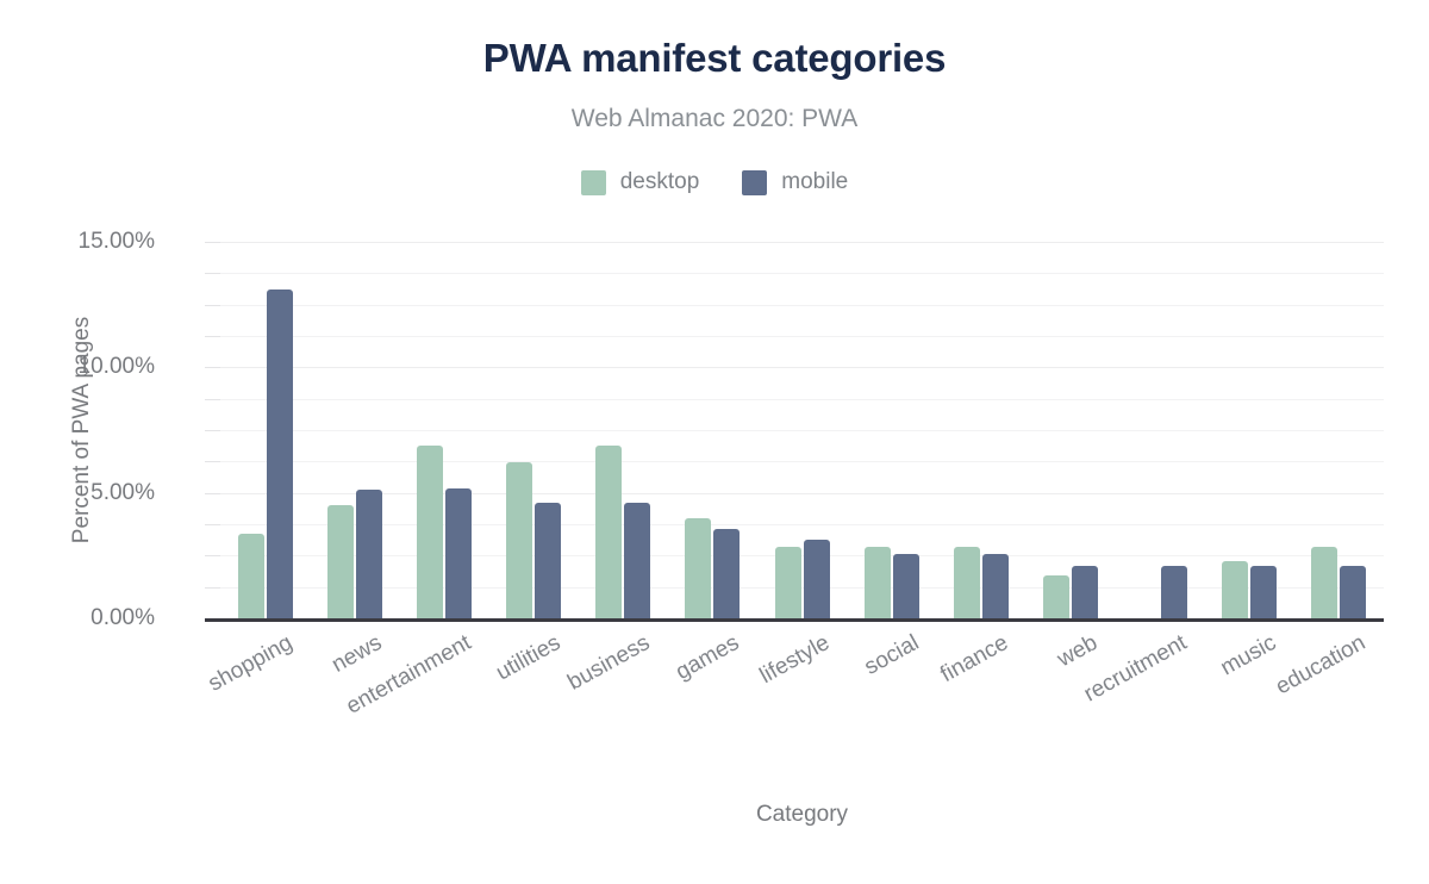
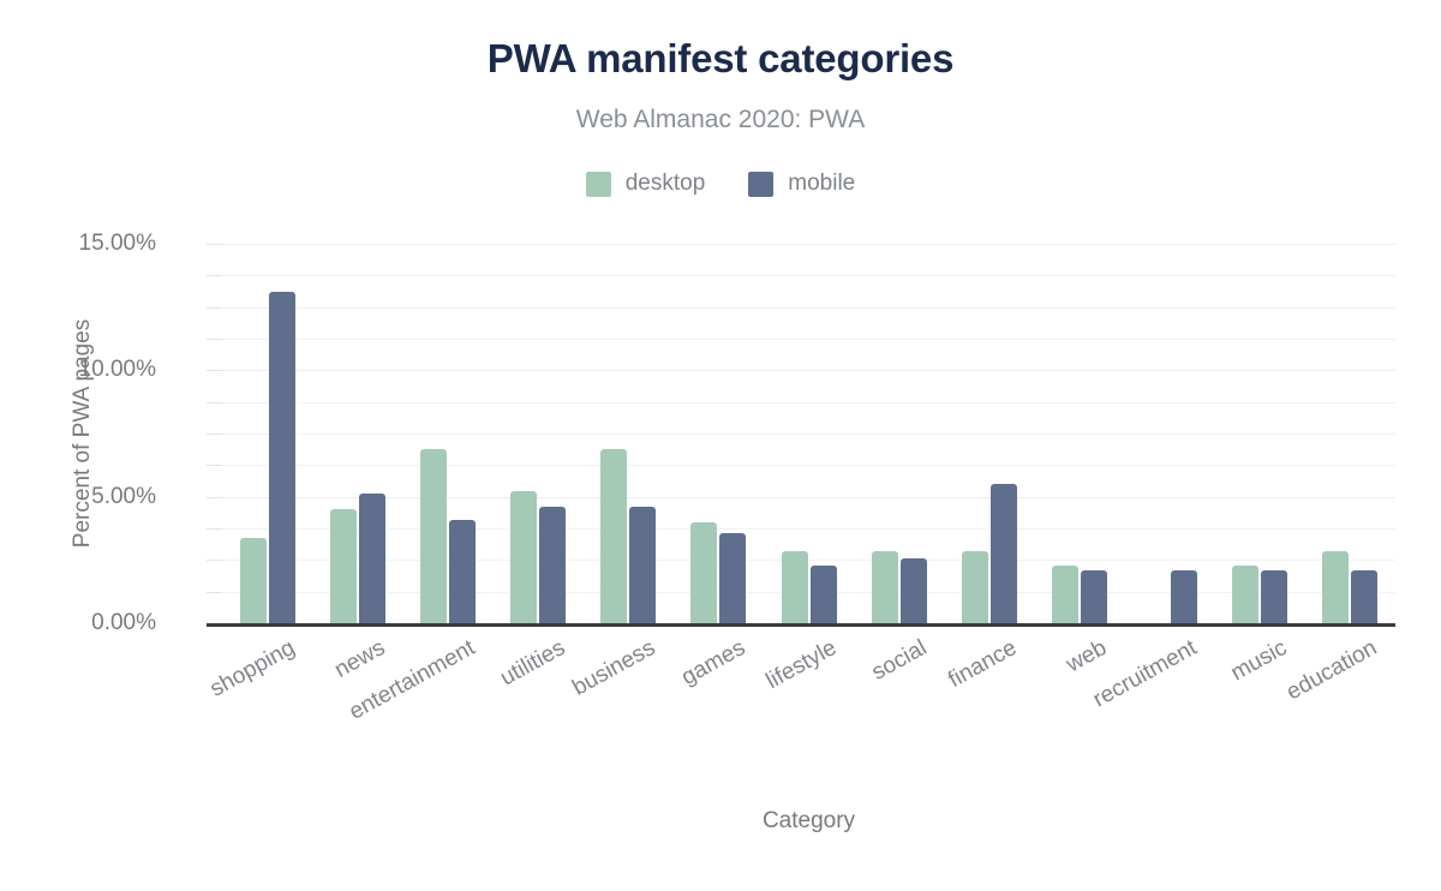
mobile/entertainment: 5.2% -> 4.1%
desktop/utilities: 6.2% -> 5.2%
mobile/lifestyle: 3.1% -> 2.3%
mobile/finance: 2.6% -> 5.5%
desktop/web: 1.7% -> 2.3%
